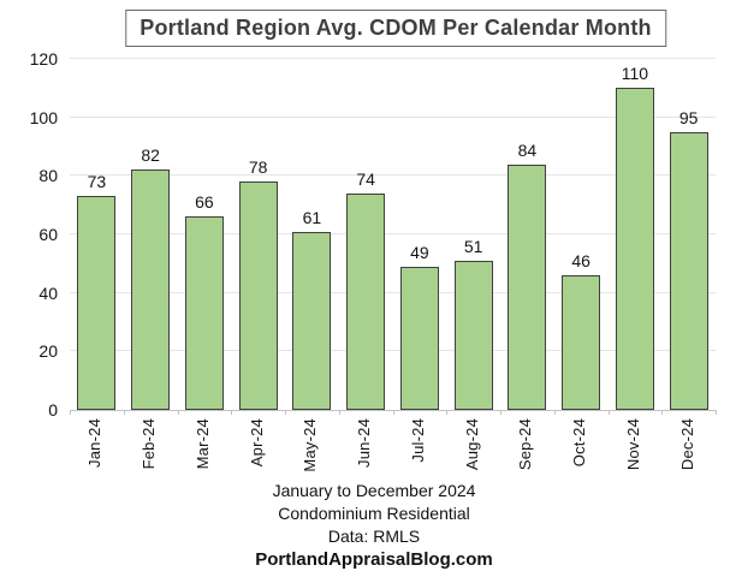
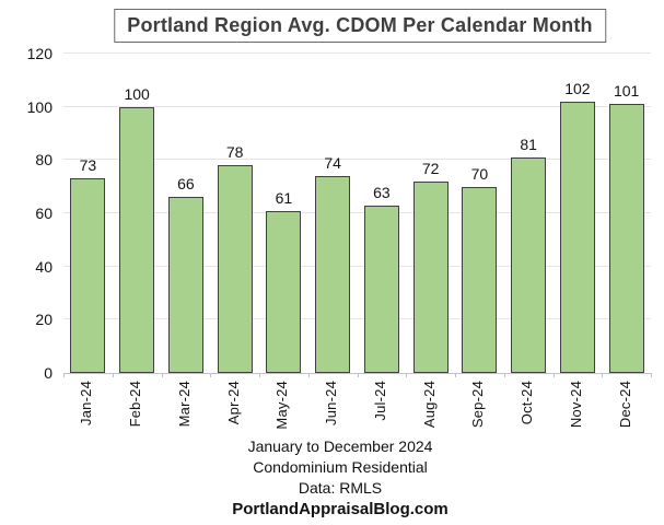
Feb-24: 82 -> 100
Jul-24: 49 -> 63
Aug-24: 51 -> 72
Sep-24: 84 -> 70
Oct-24: 46 -> 81
Nov-24: 110 -> 102
Dec-24: 95 -> 101
